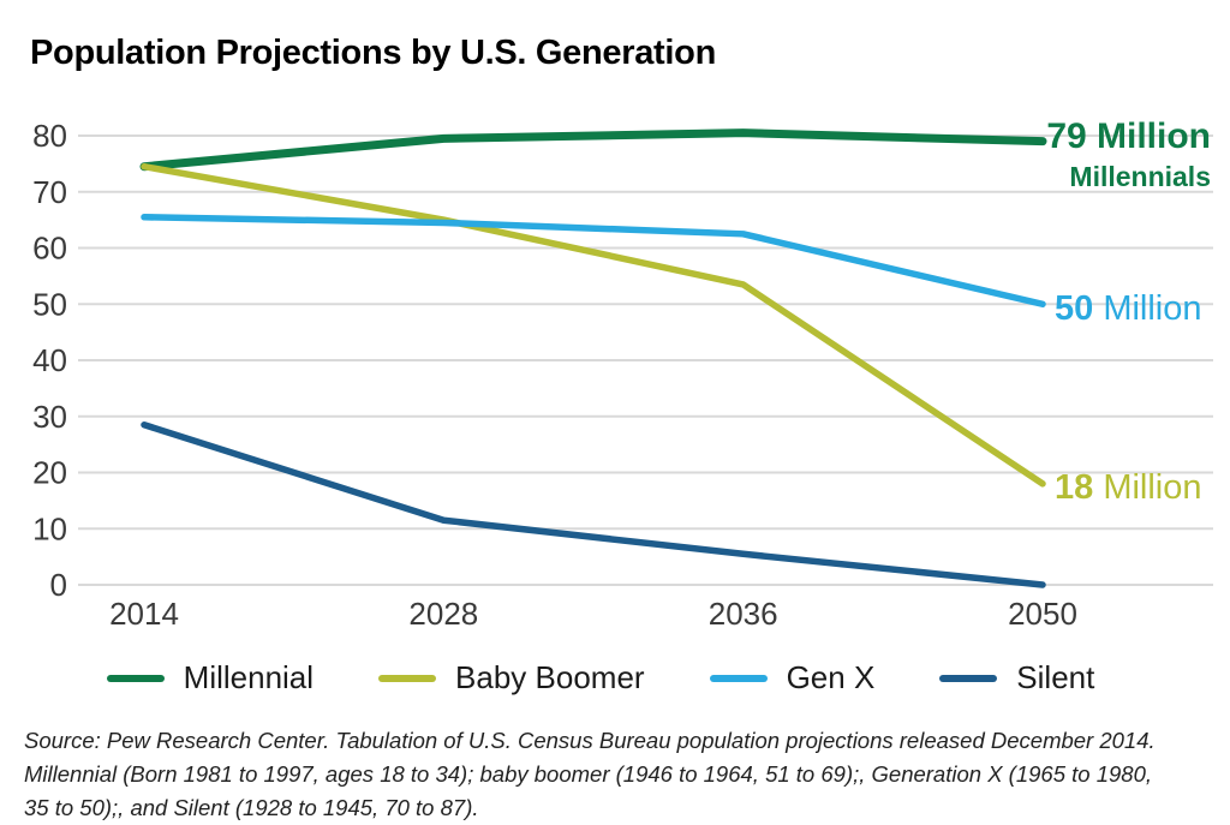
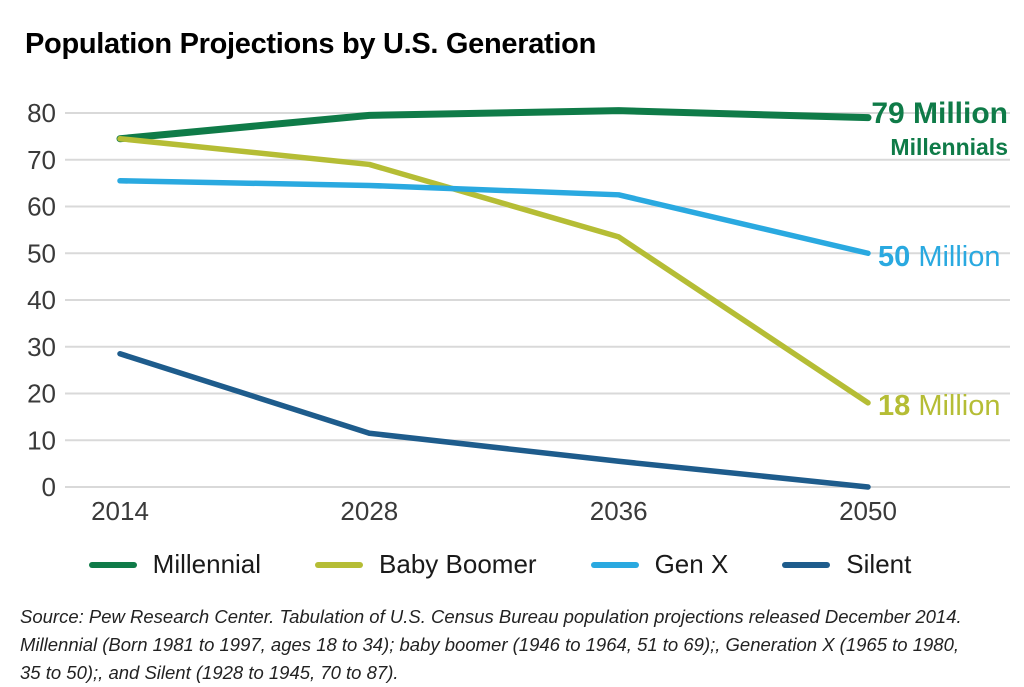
Baby Boomer/2028: 65 -> 69
